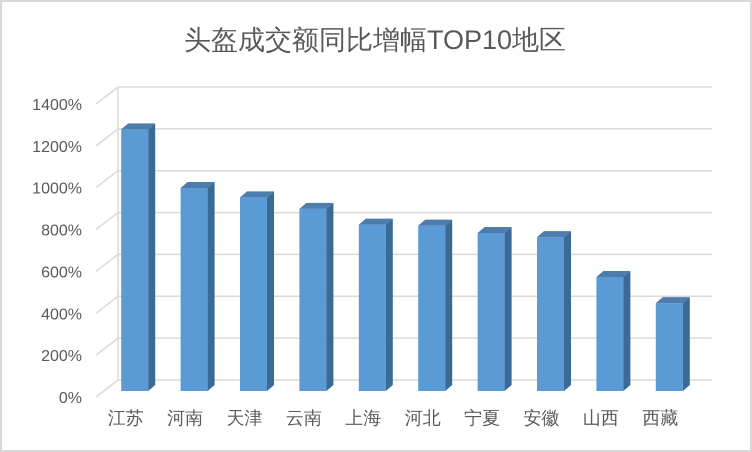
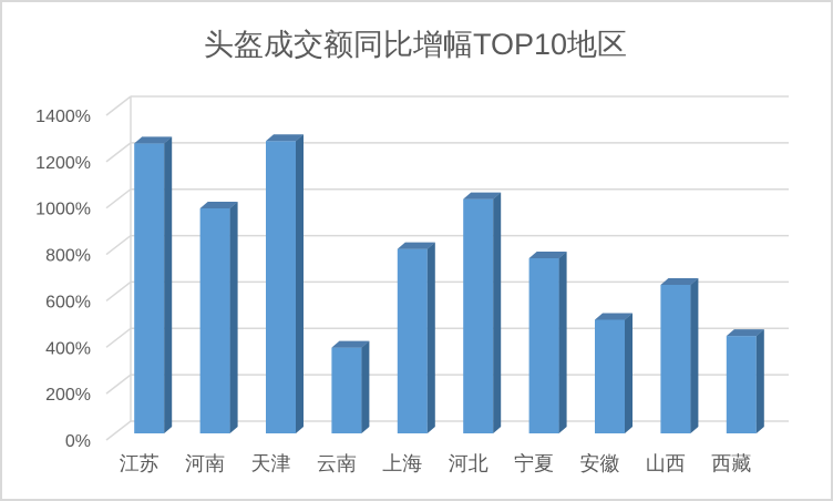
天津: 920% -> 1260%
云南: 870% -> 370%
河北: 790% -> 1010%
安徽: 740% -> 490%
山西: 540% -> 640%
